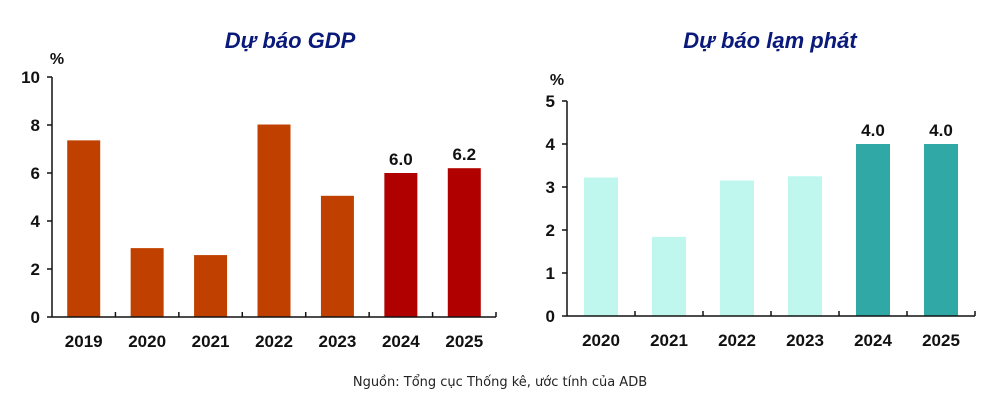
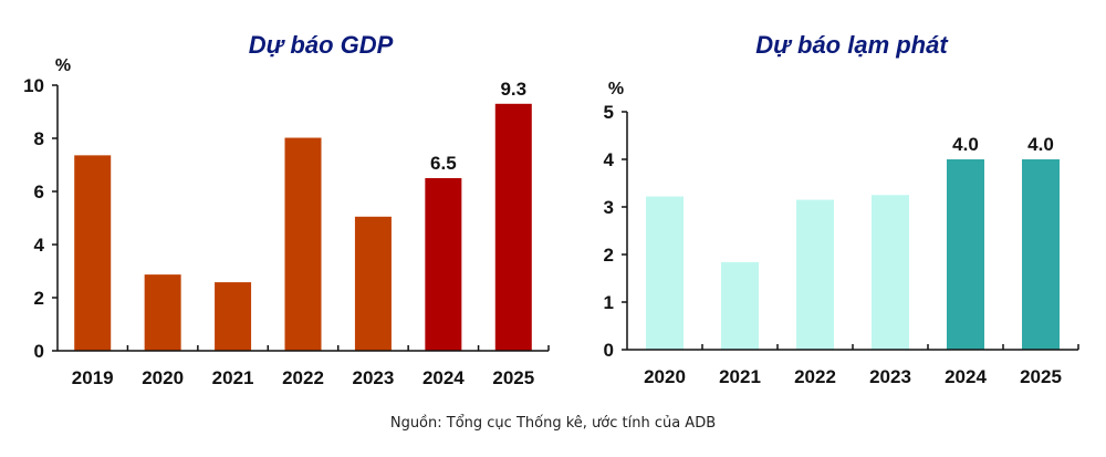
Dự báo GDP/2024: 6.0 -> 6.5
Dự báo GDP/2025: 6.2 -> 9.3
